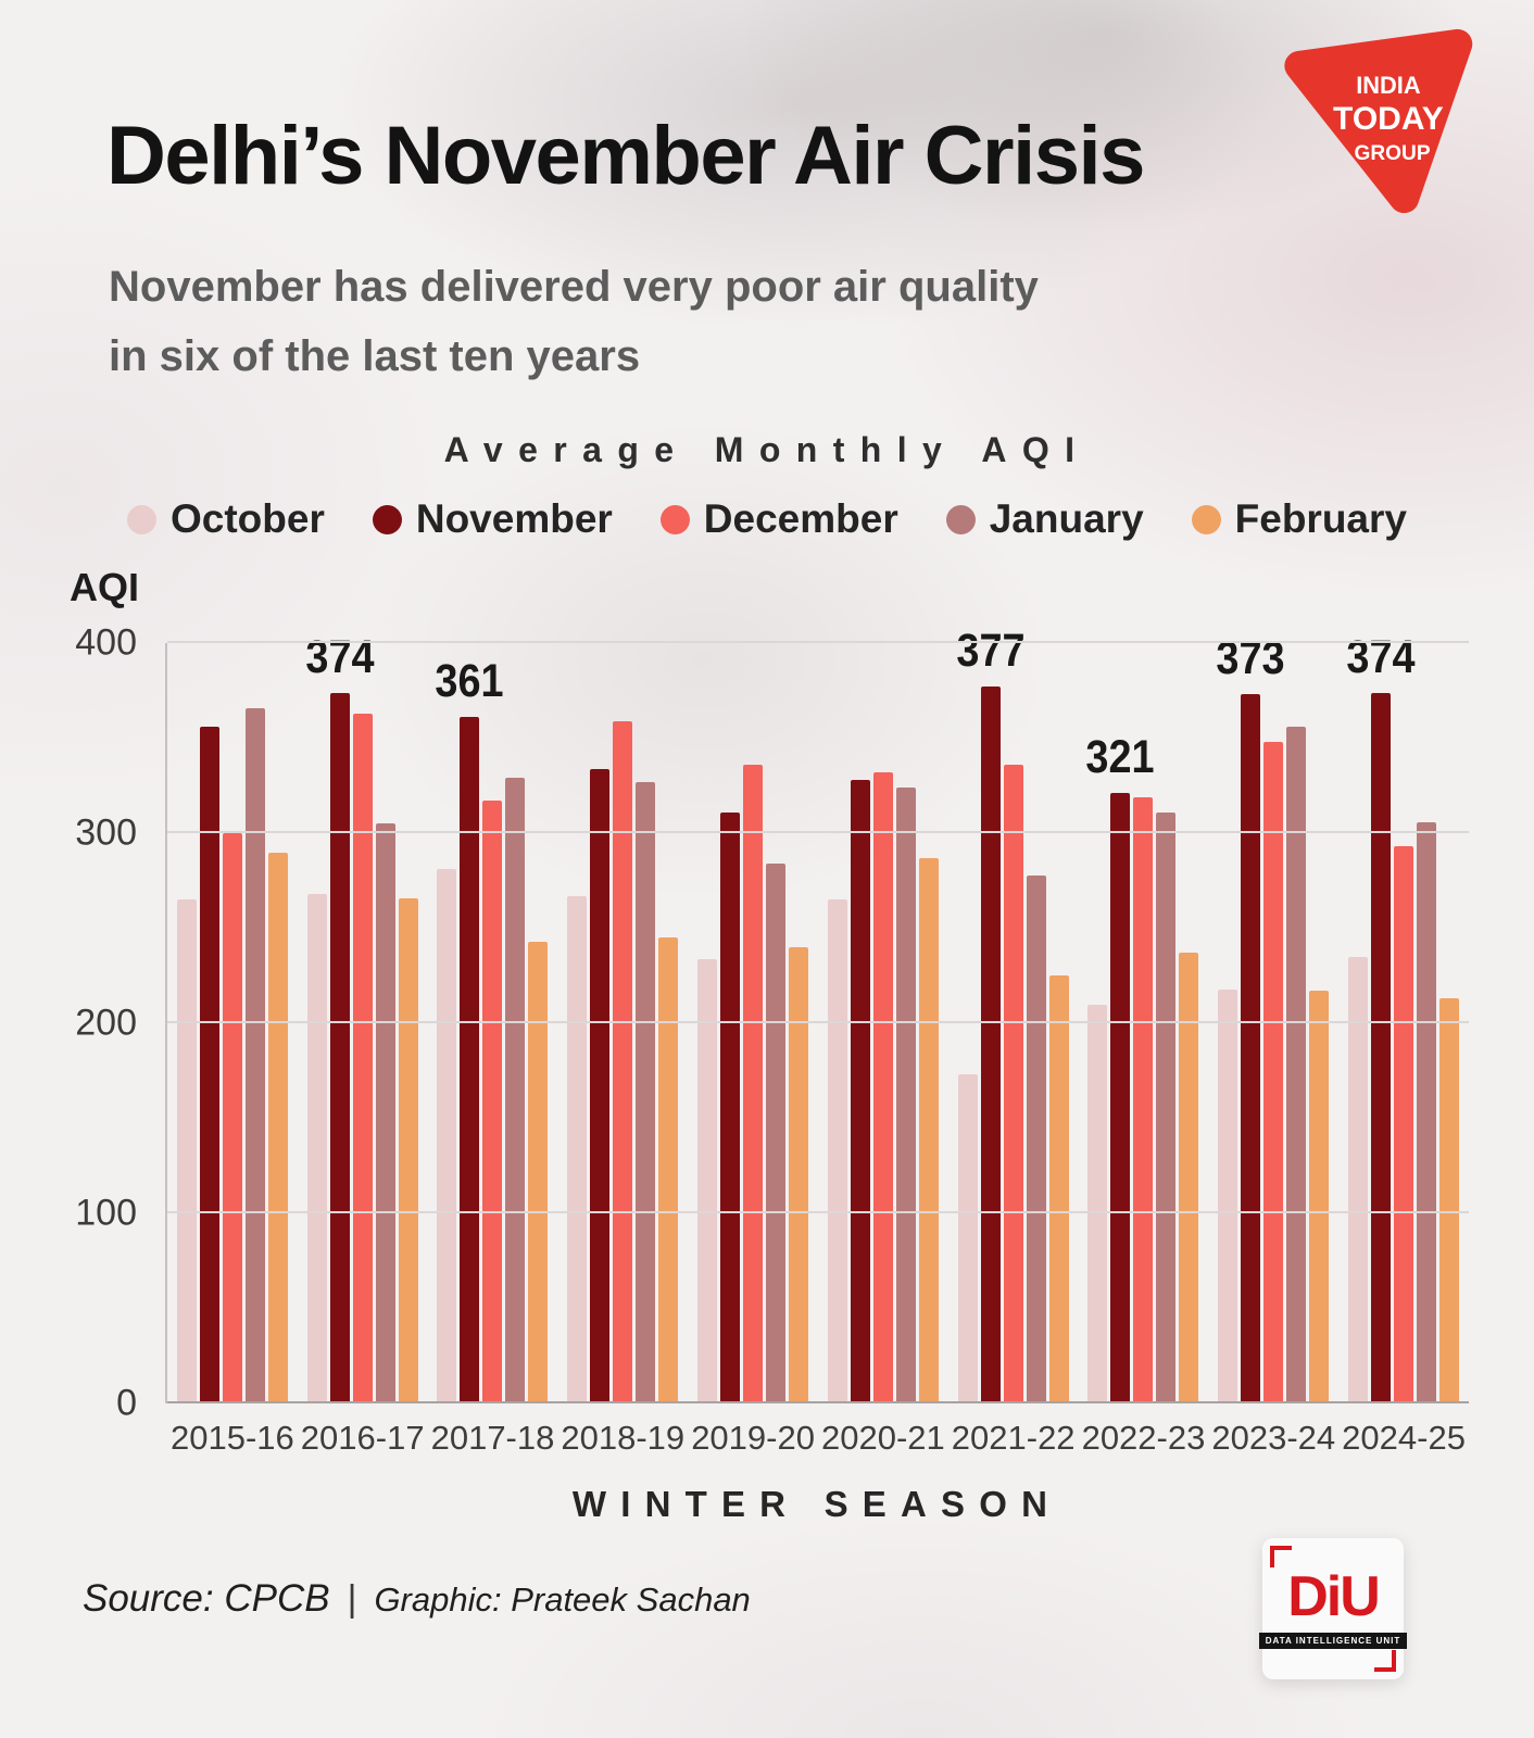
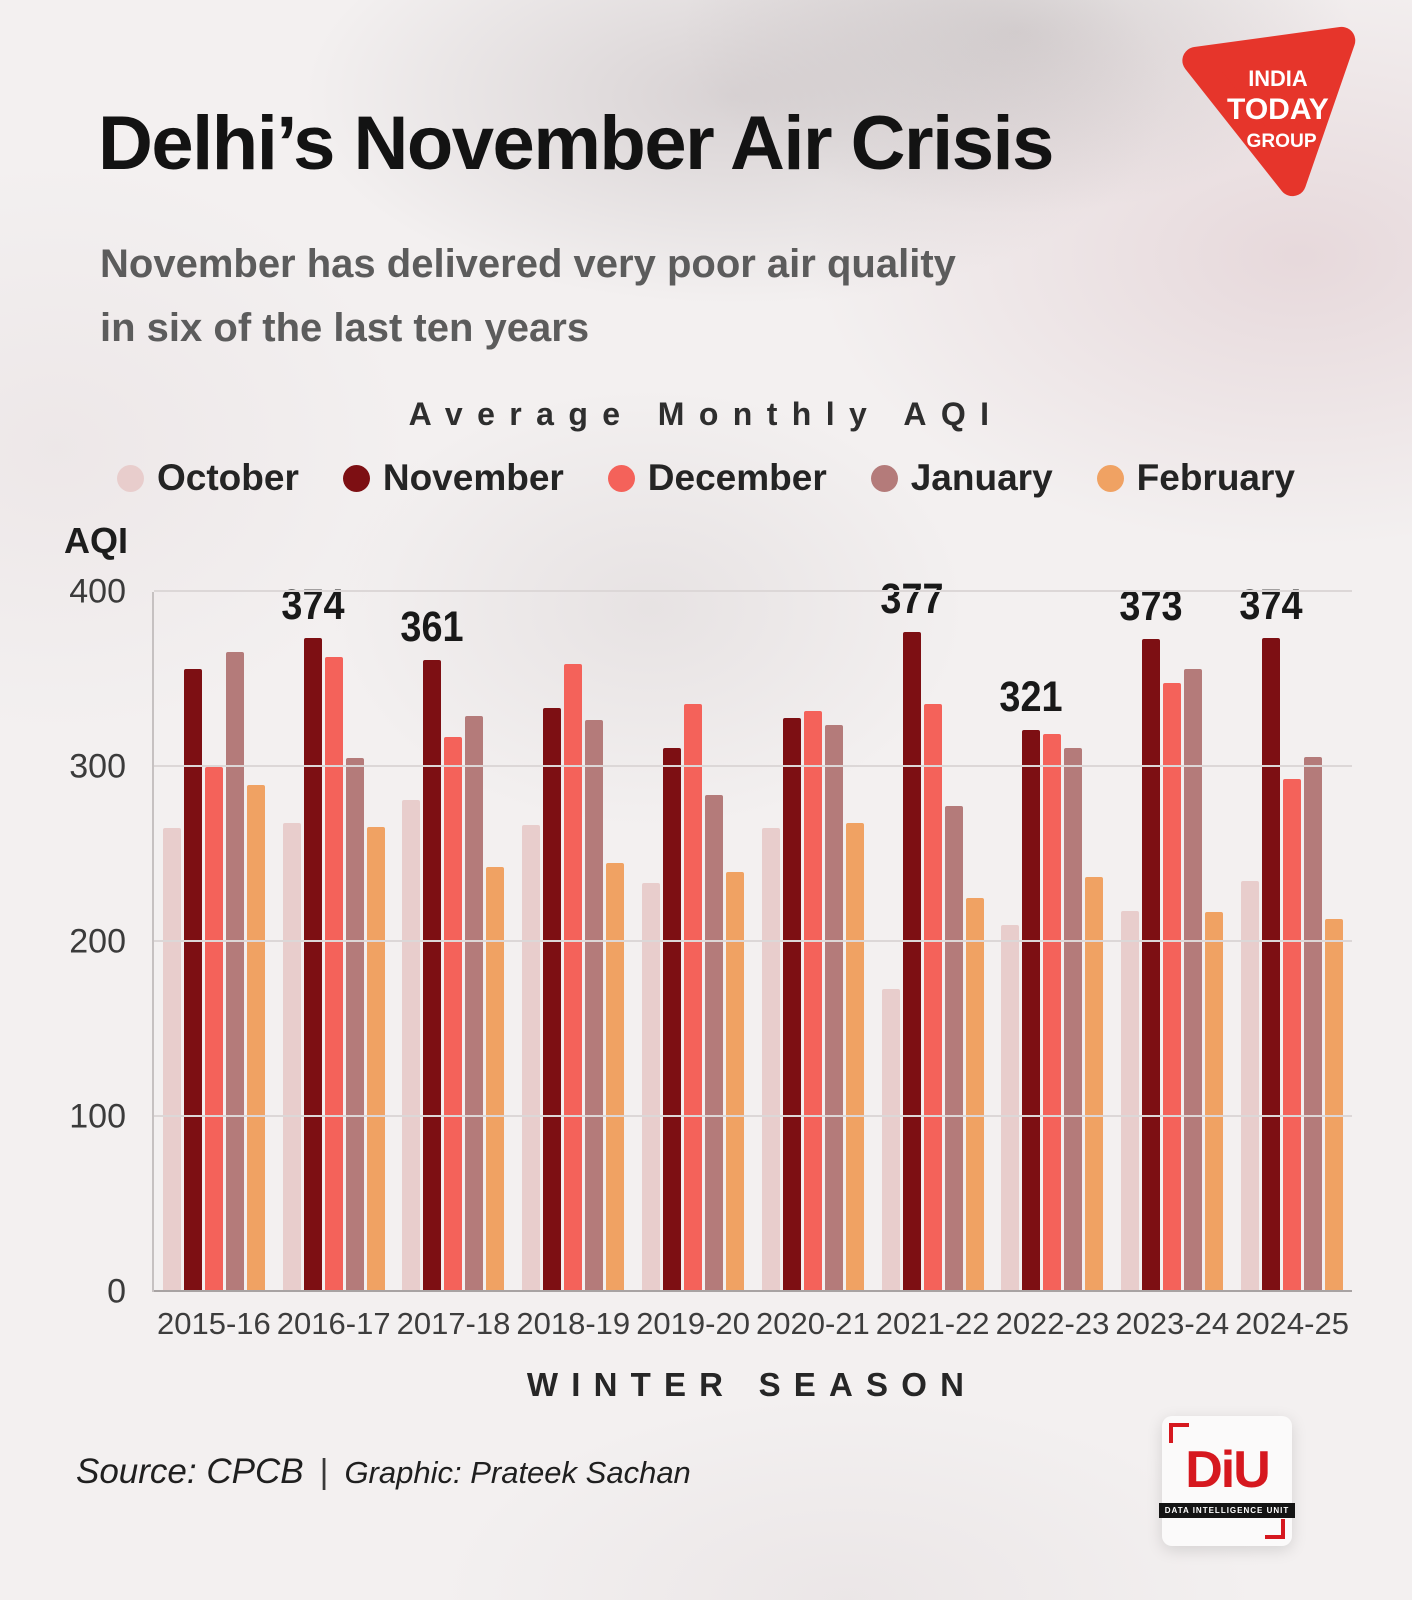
February/2020-21: 287 -> 268
